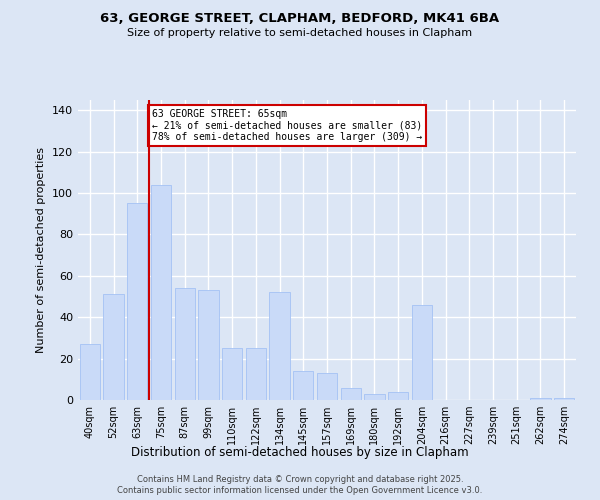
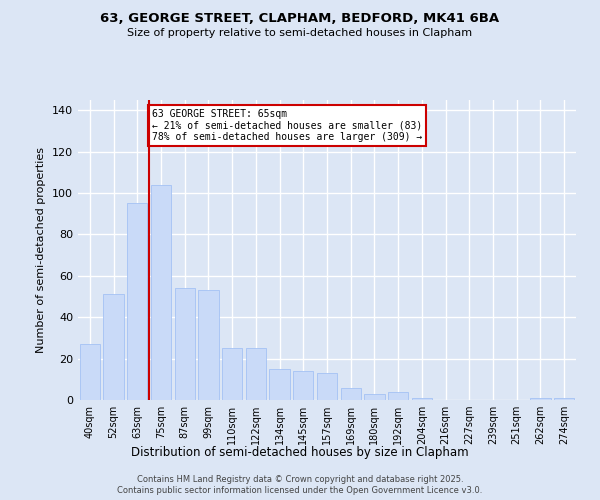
134sqm: 52 -> 15
204sqm: 46 -> 1
